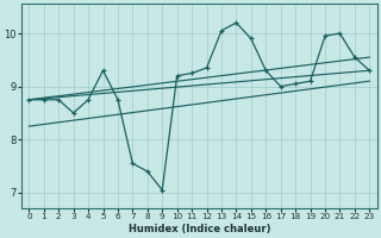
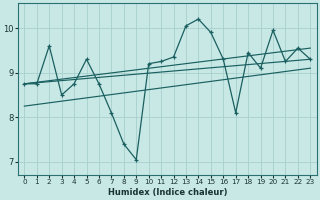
2: 8.75 -> 9.60
7: 7.55 -> 8.10
17: 9.00 -> 8.10
18: 9.05 -> 9.45
21: 10.00 -> 9.25
